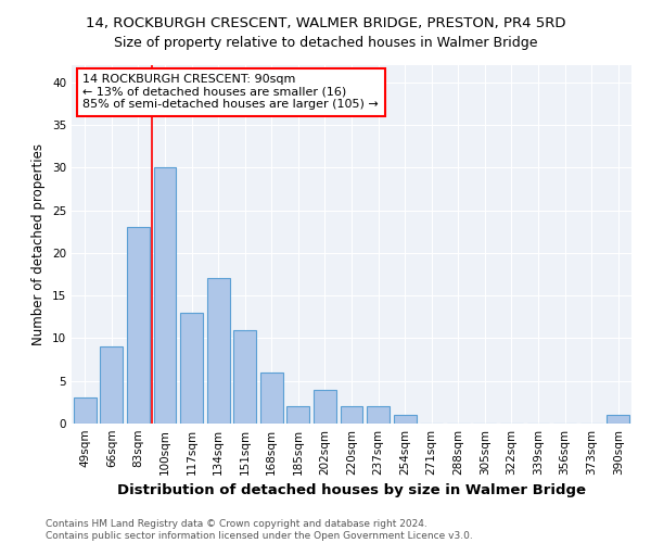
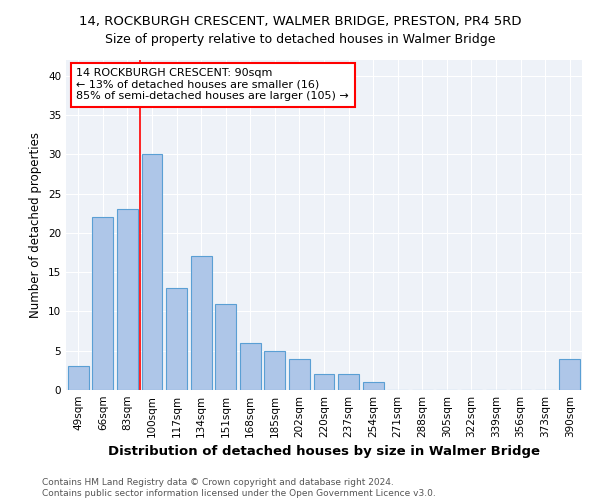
66sqm: 9 -> 22
185sqm: 2 -> 5
390sqm: 1 -> 4
